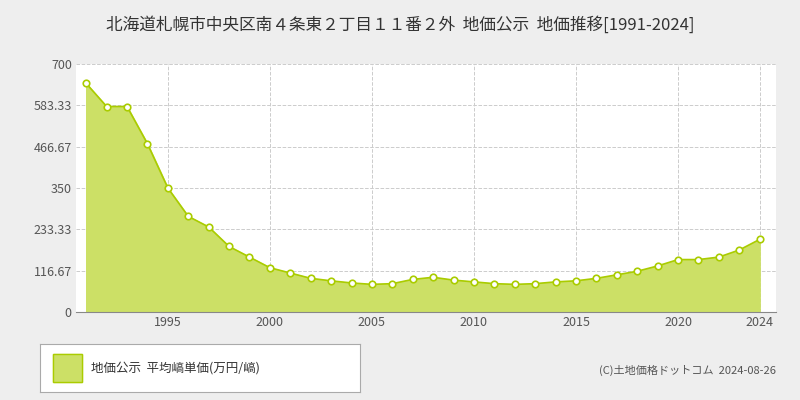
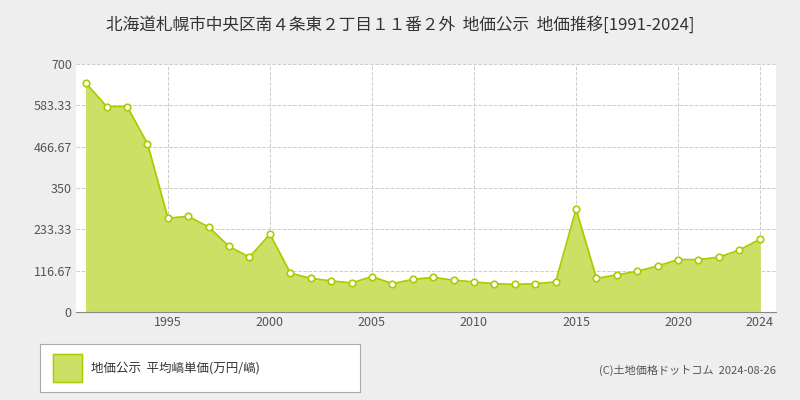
1995: 350 -> 265
2000: 125 -> 220
2005: 78 -> 100
2015: 88 -> 290
